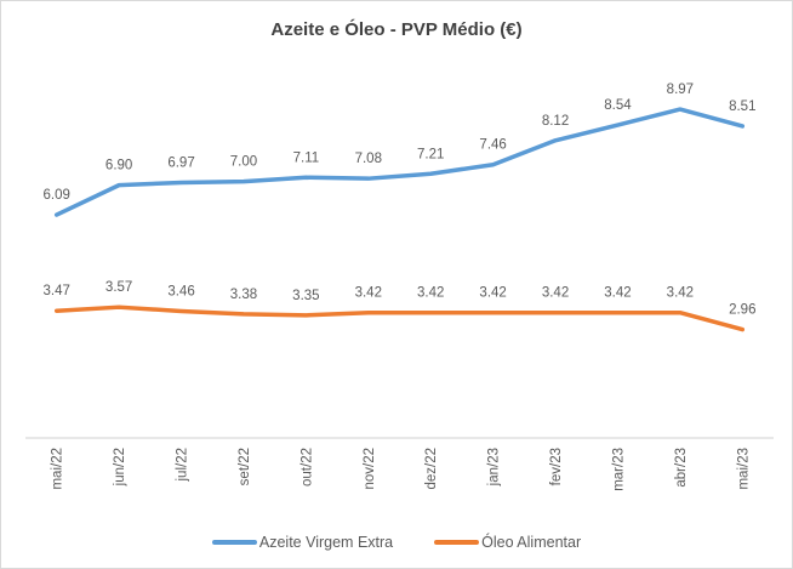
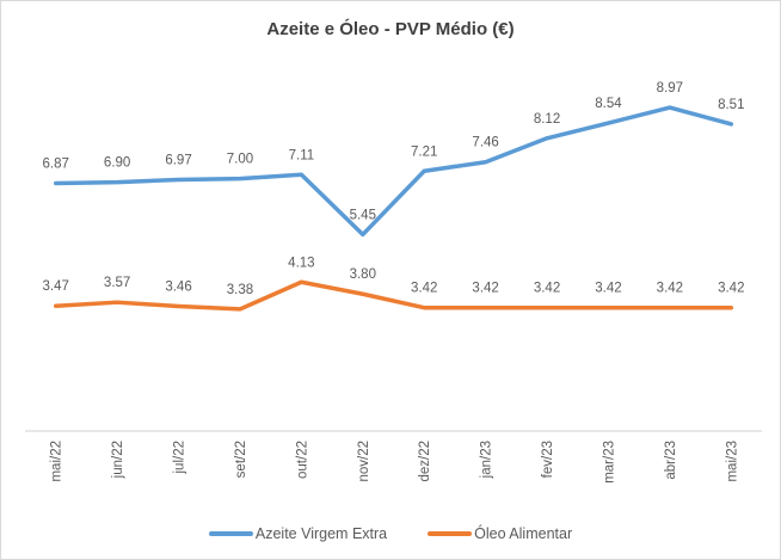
Azeite Virgem Extra/mai/22: 6.09 -> 6.87
Óleo Alimentar/out/22: 3.35 -> 4.13
Azeite Virgem Extra/nov/22: 7.08 -> 5.45
Óleo Alimentar/nov/22: 3.42 -> 3.80
Óleo Alimentar/mai/23: 2.96 -> 3.42
